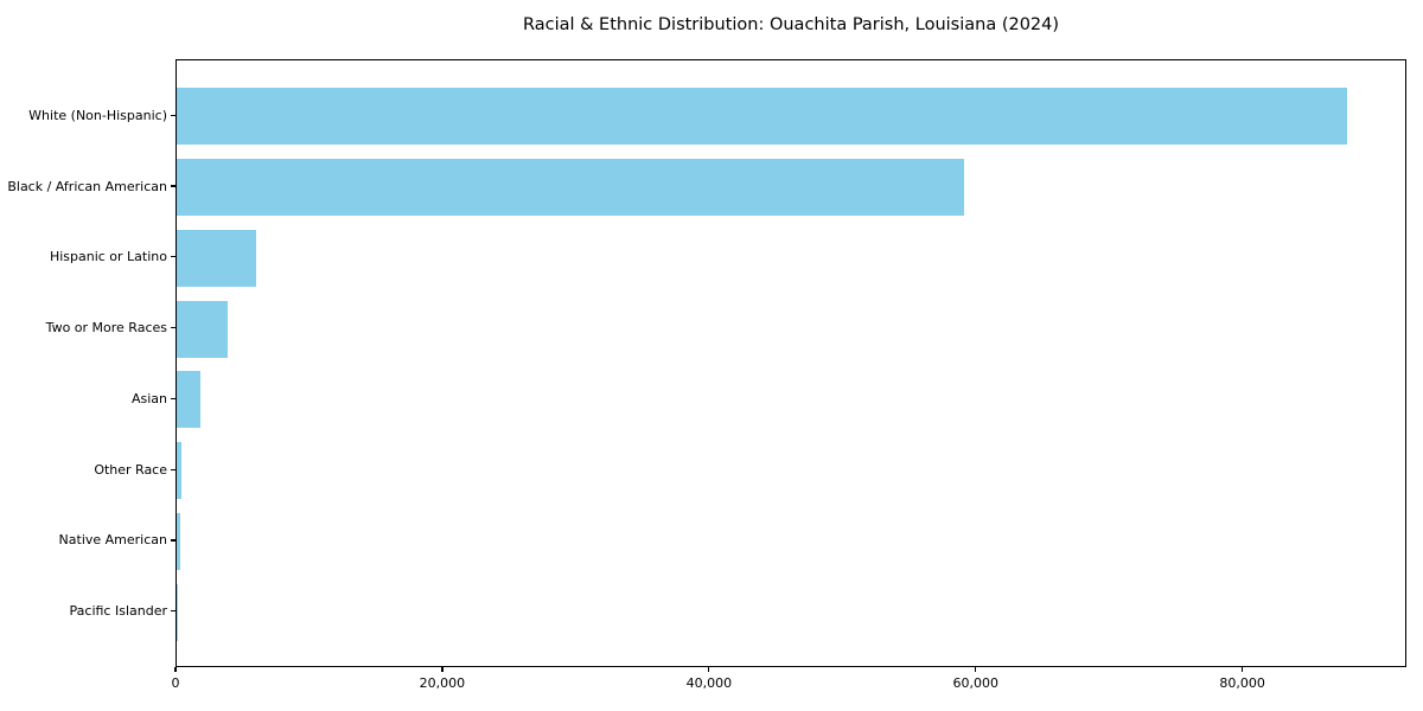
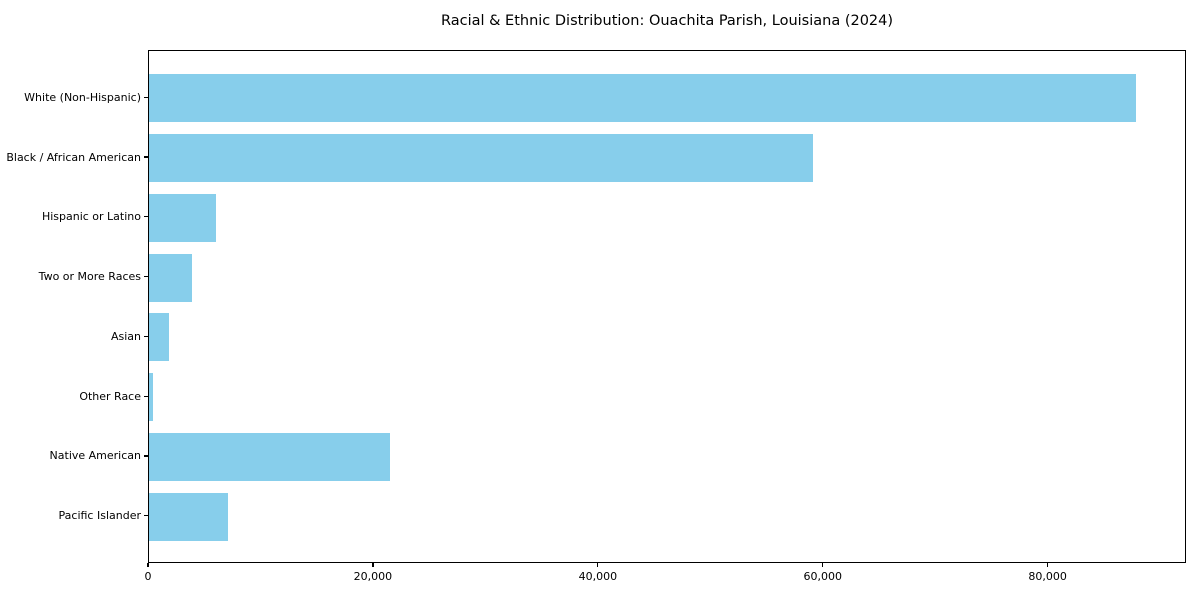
Native American: 200 -> 21400
Pacific Islander: 100 -> 7000
